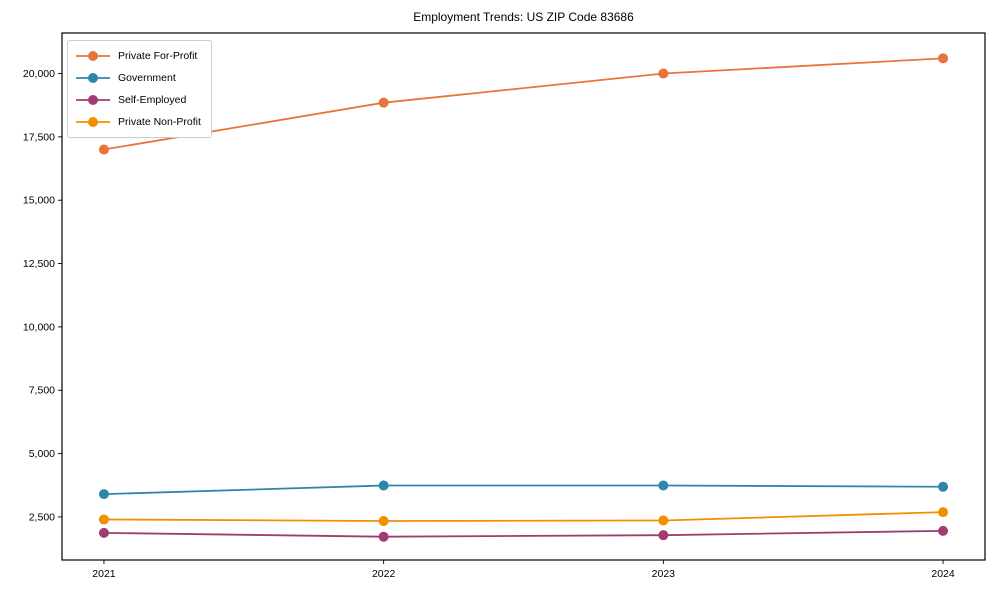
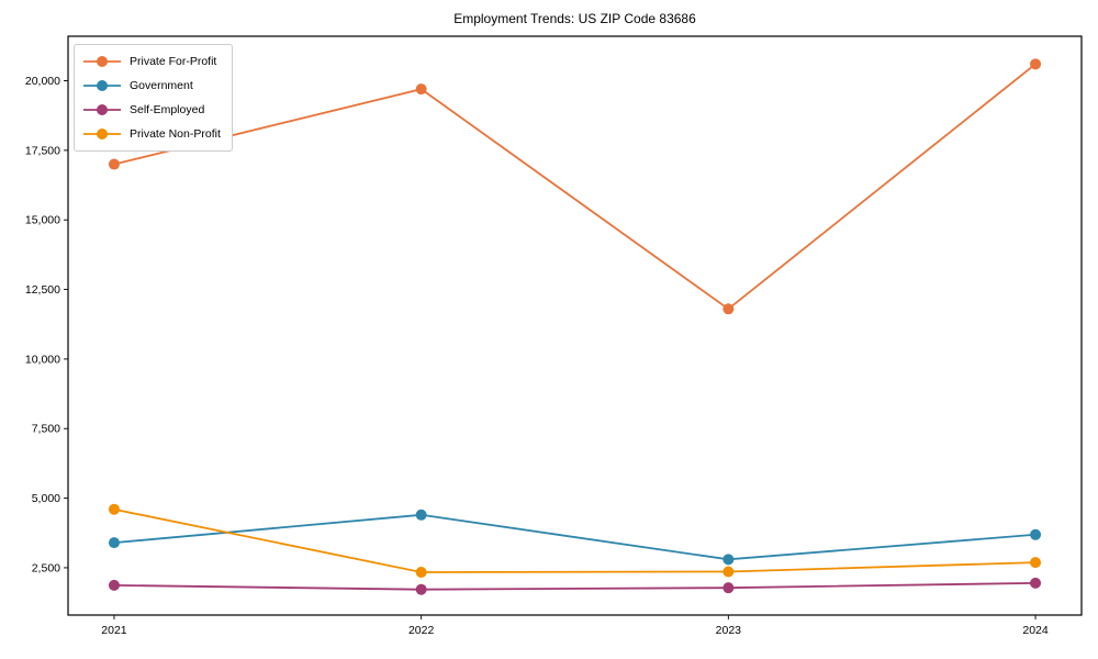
Private Non-Profit/2021: 2400 -> 4600
Private For-Profit/2022: 18800 -> 19700
Government/2022: 3700 -> 4400
Private For-Profit/2023: 20000 -> 11800
Government/2023: 3700 -> 2800
